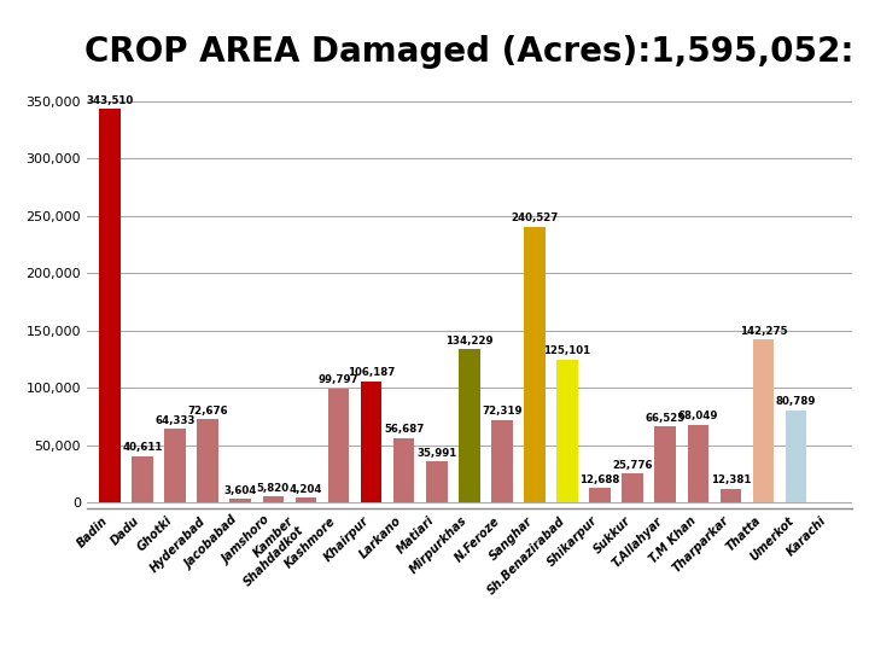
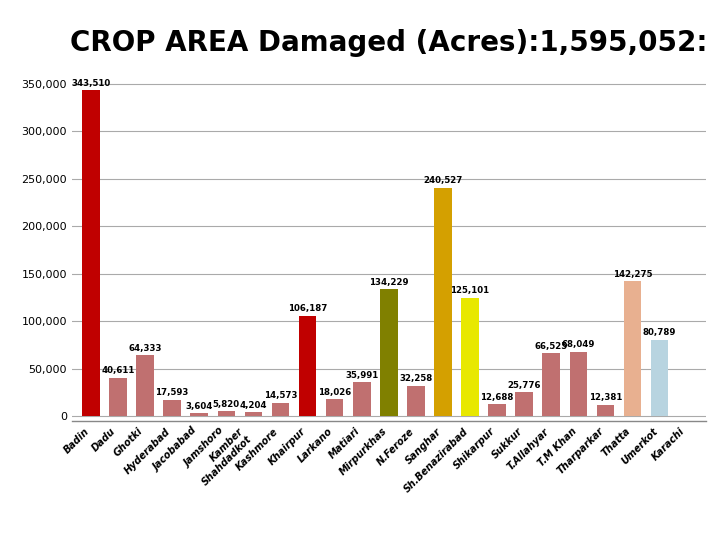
Hyderabad: 72,676 -> 17,593
Kashmore: 99,797 -> 14,573
Larkano: 56,687 -> 18,026
N.Feroze: 72,319 -> 32,258
